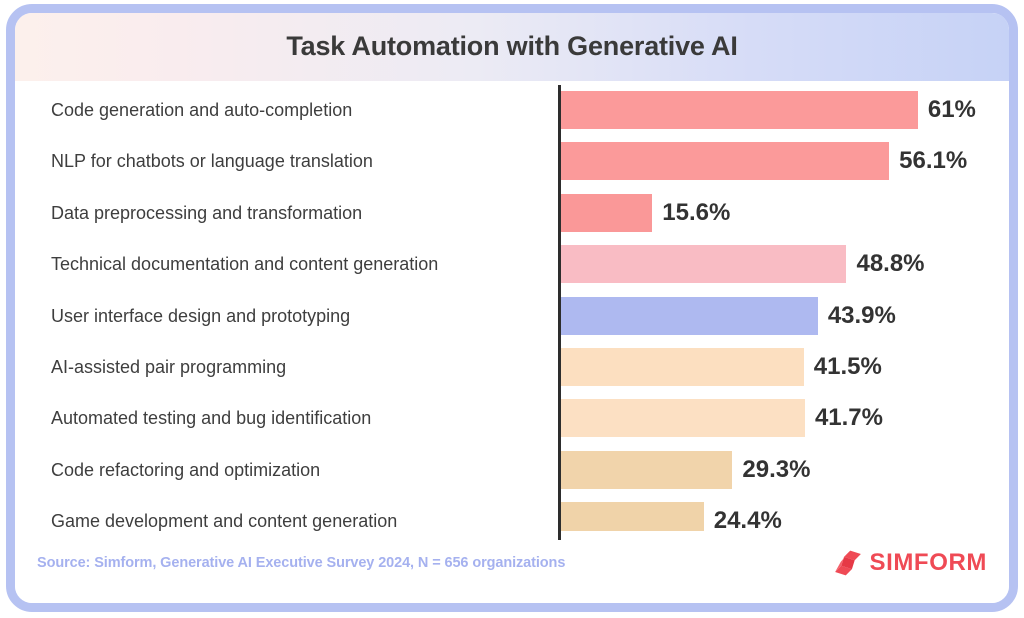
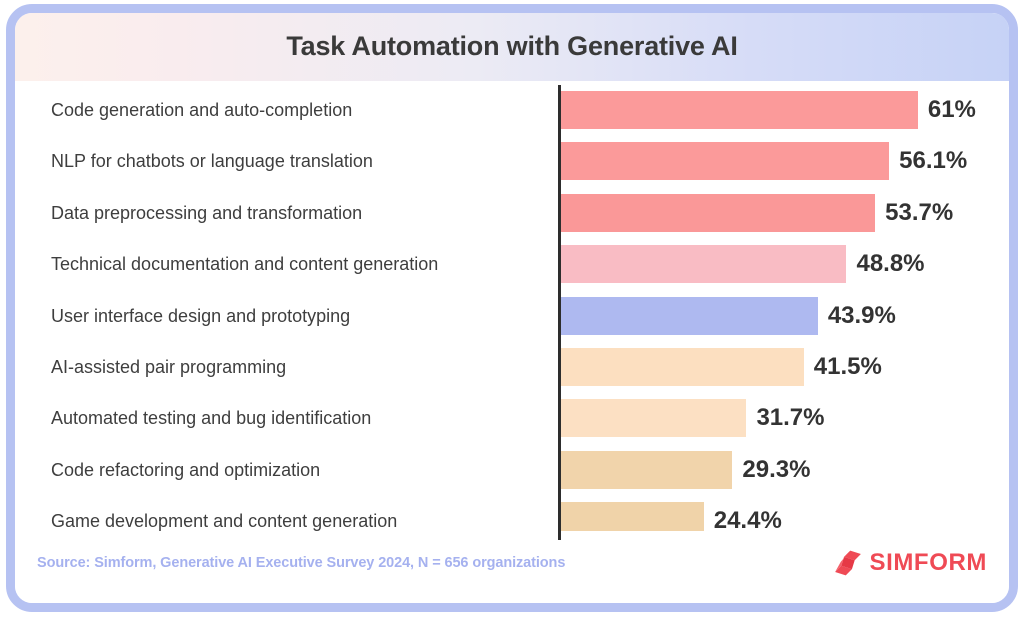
Data preprocessing and transformation: 15.6% -> 53.7%
Automated testing and bug identification: 41.7% -> 31.7%
